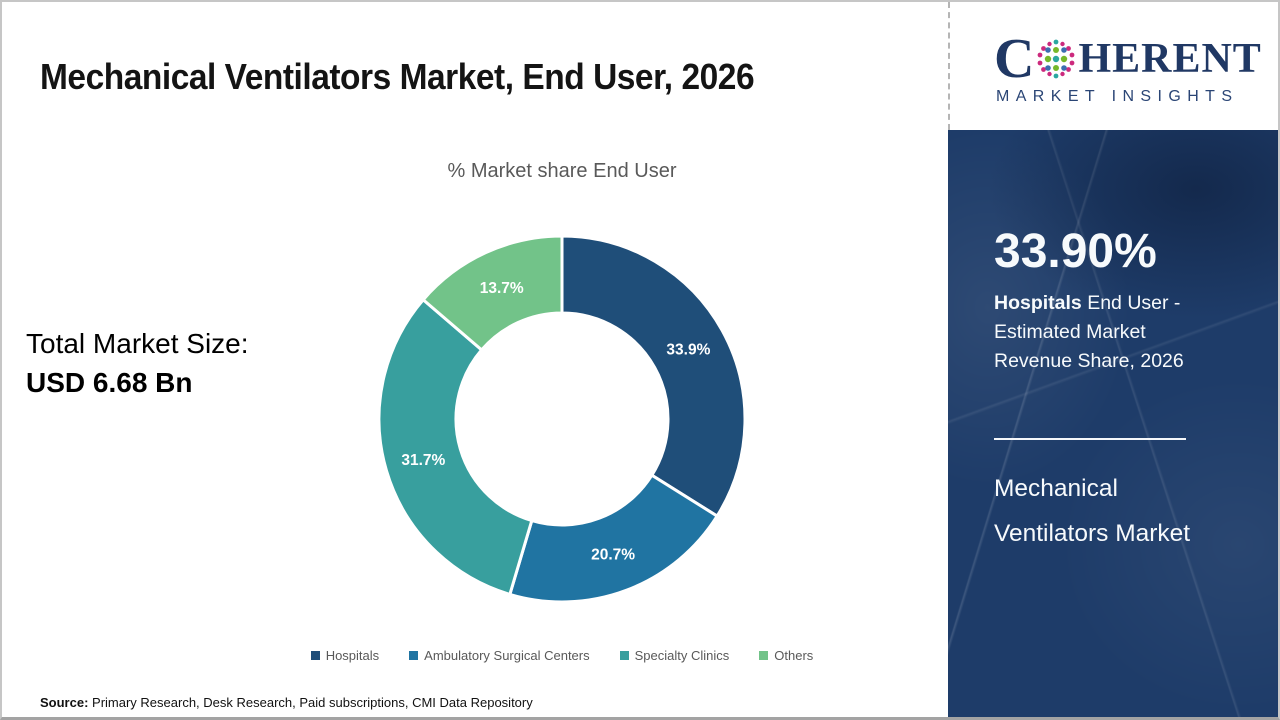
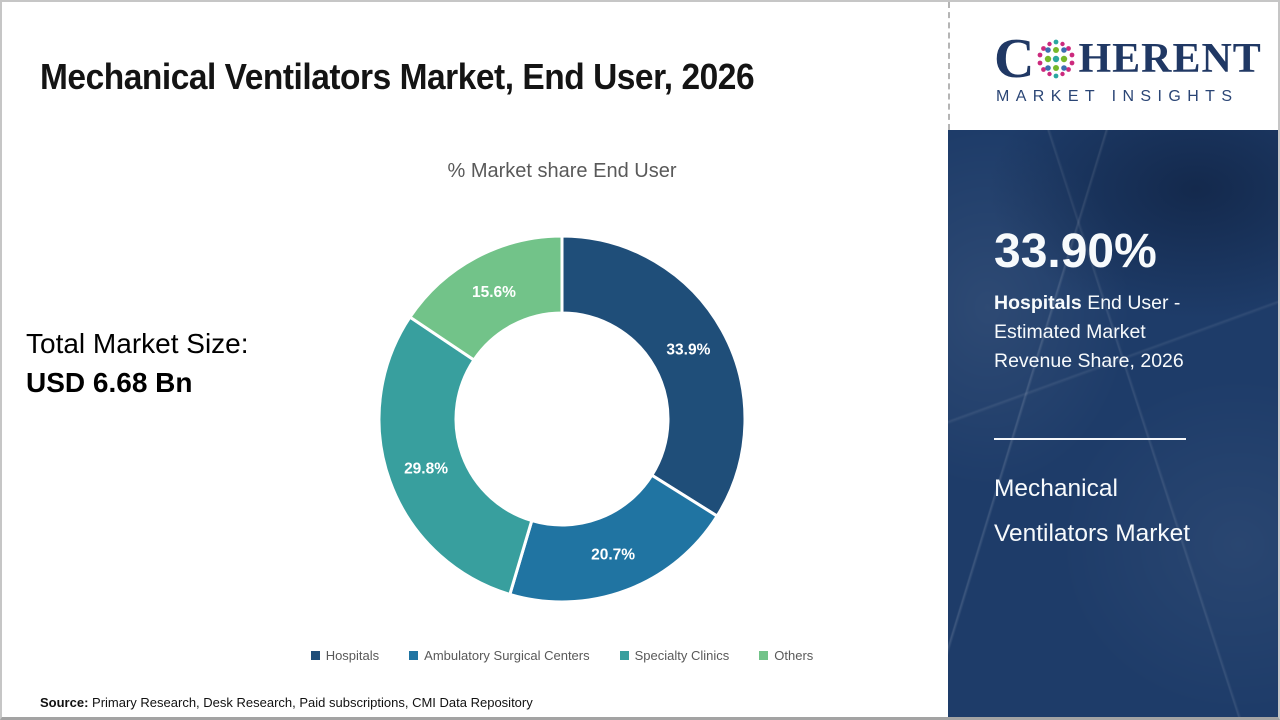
Specialty Clinics: 31.7% -> 29.8%
Others: 13.7% -> 15.6%
